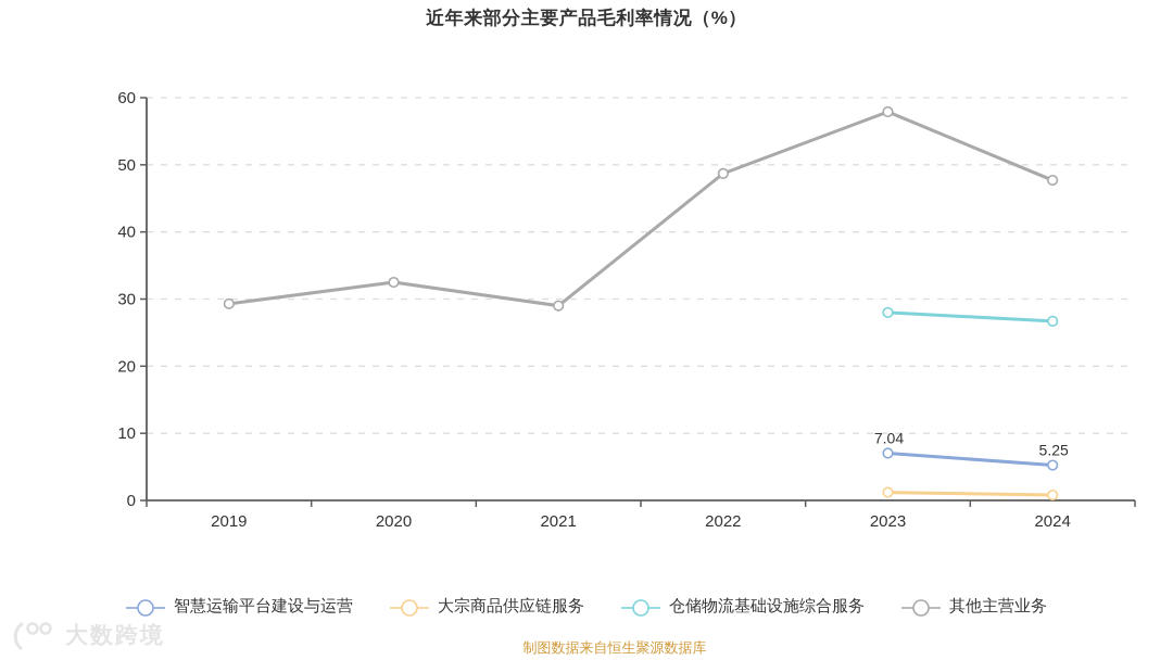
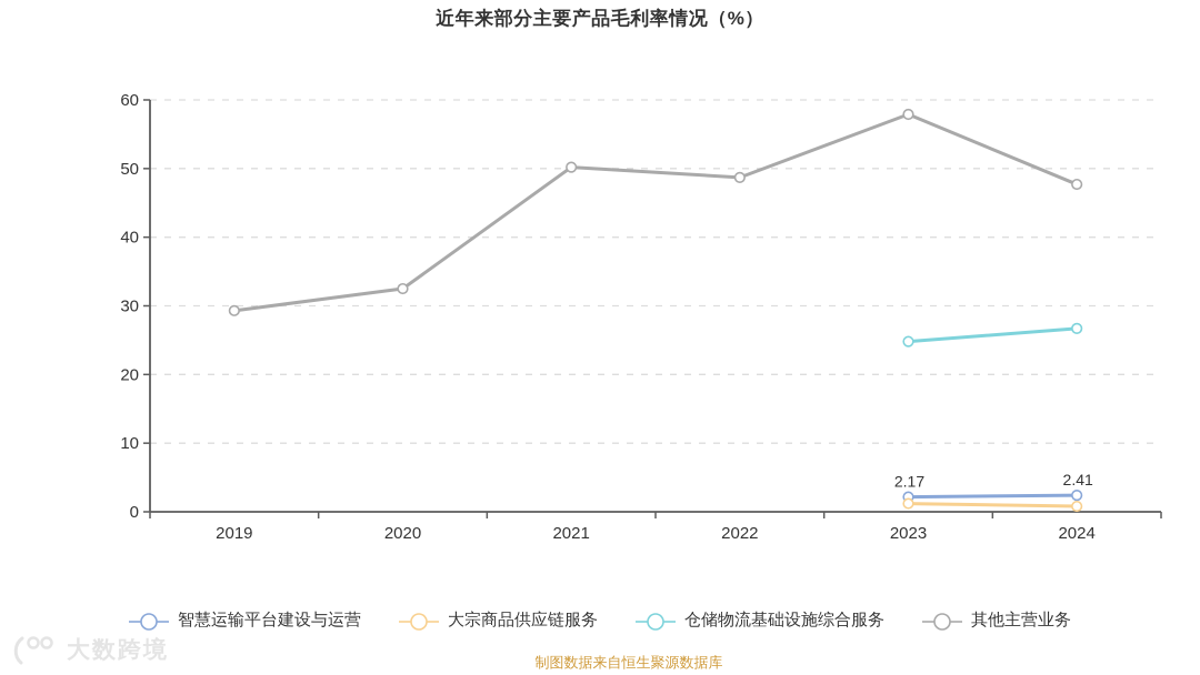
其他主营业务/2021: 29 -> 50
智慧运输平台建设与运营/2023: 7.04 -> 2.17
仓储物流基础设施综合服务/2023: 28 -> 25
智慧运输平台建设与运营/2024: 5.25 -> 2.41
